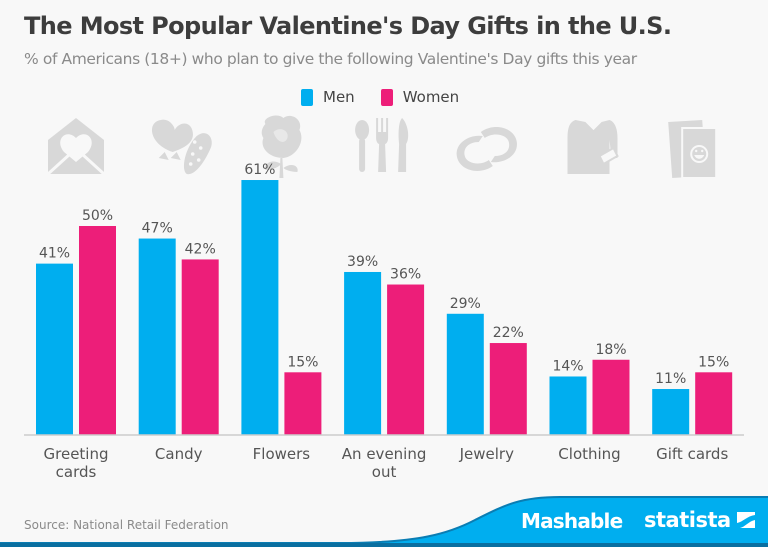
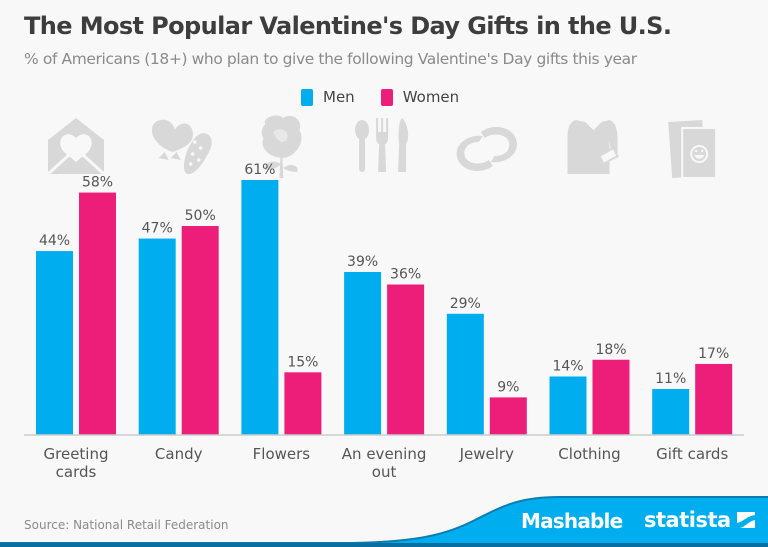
Men/Greeting cards: 41% -> 44%
Women/Greeting cards: 50% -> 58%
Women/Candy: 42% -> 50%
Women/Jewelry: 22% -> 9%
Women/Gift cards: 15% -> 17%
